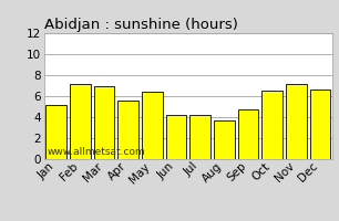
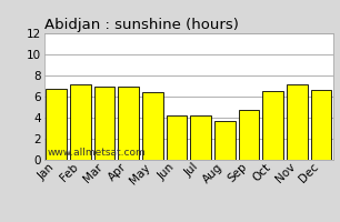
Jan: 5.2 -> 6.7
Apr: 5.6 -> 7.0
